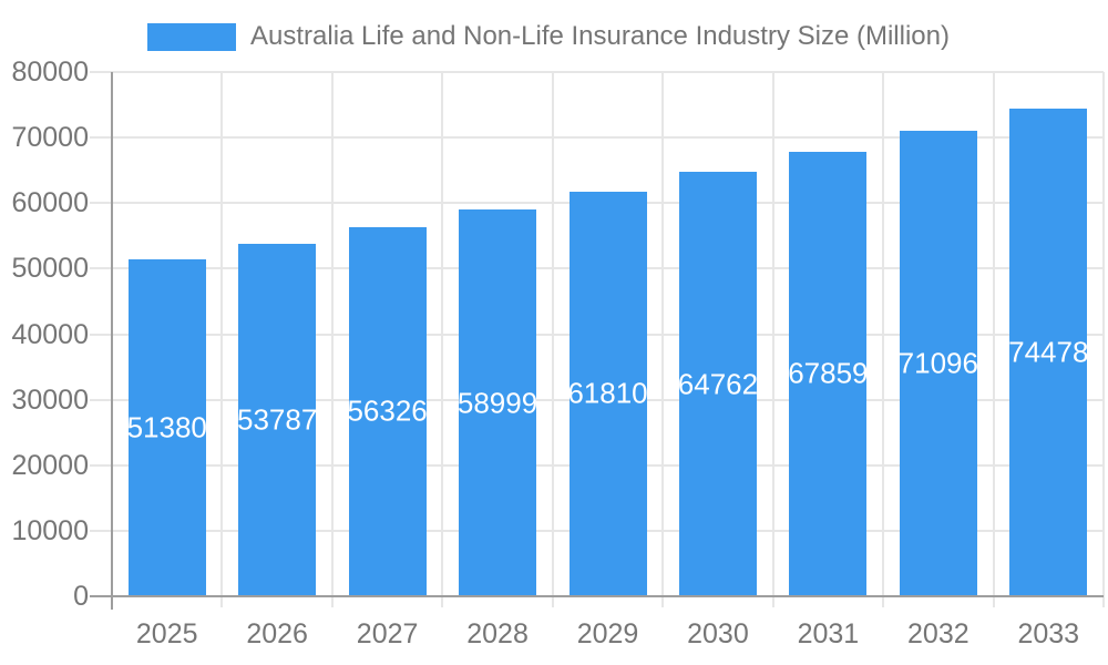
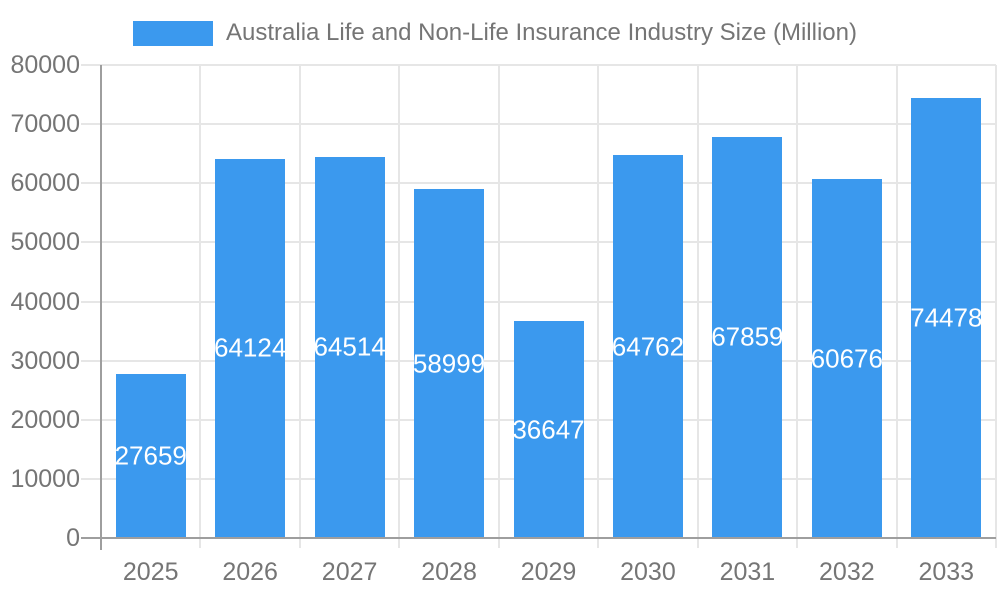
2025: 51380 -> 27659
2026: 53787 -> 64124
2027: 56326 -> 64514
2029: 61810 -> 36647
2032: 71096 -> 60676
